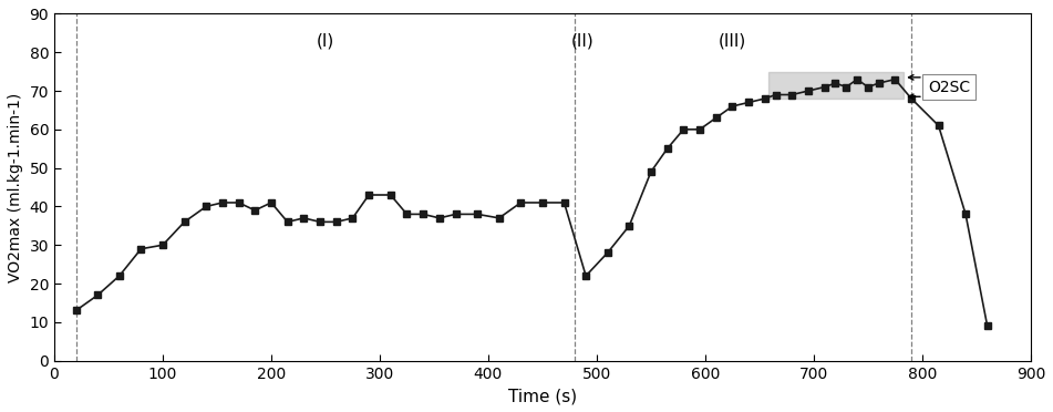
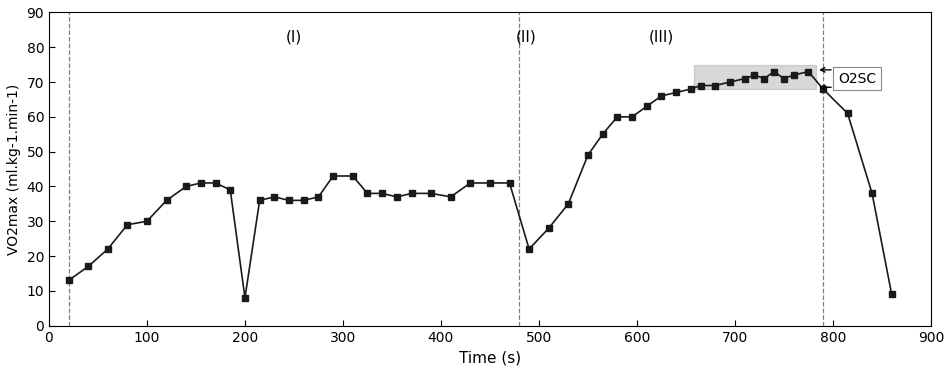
200: 41 -> 8
